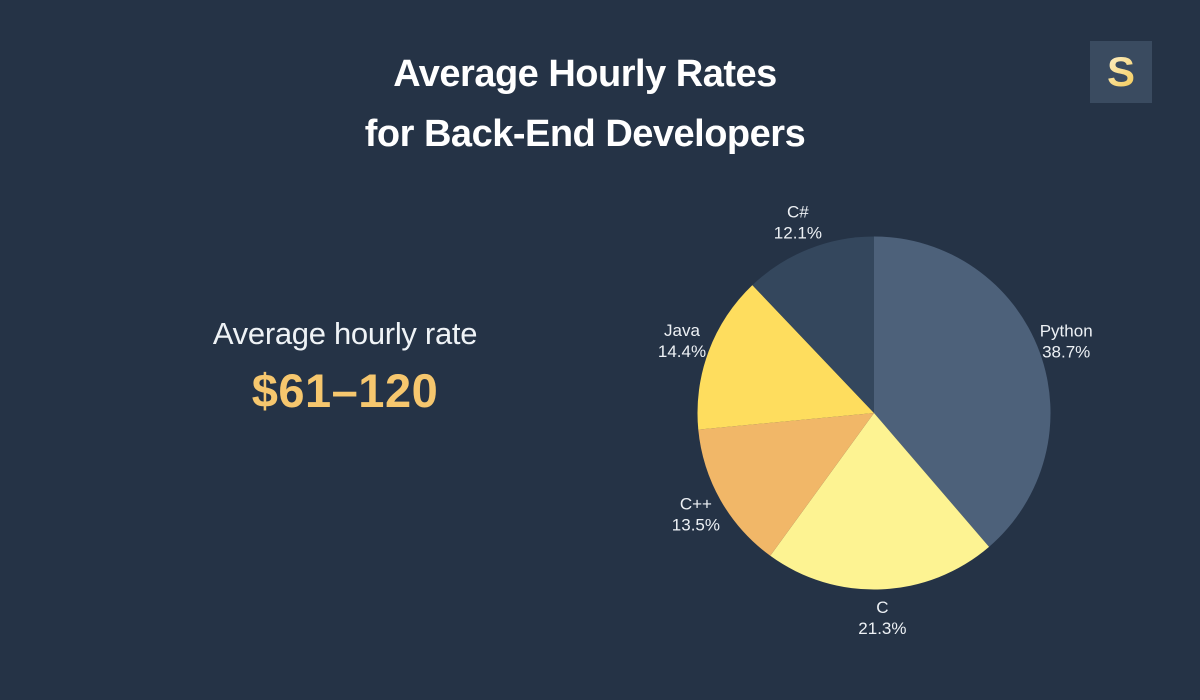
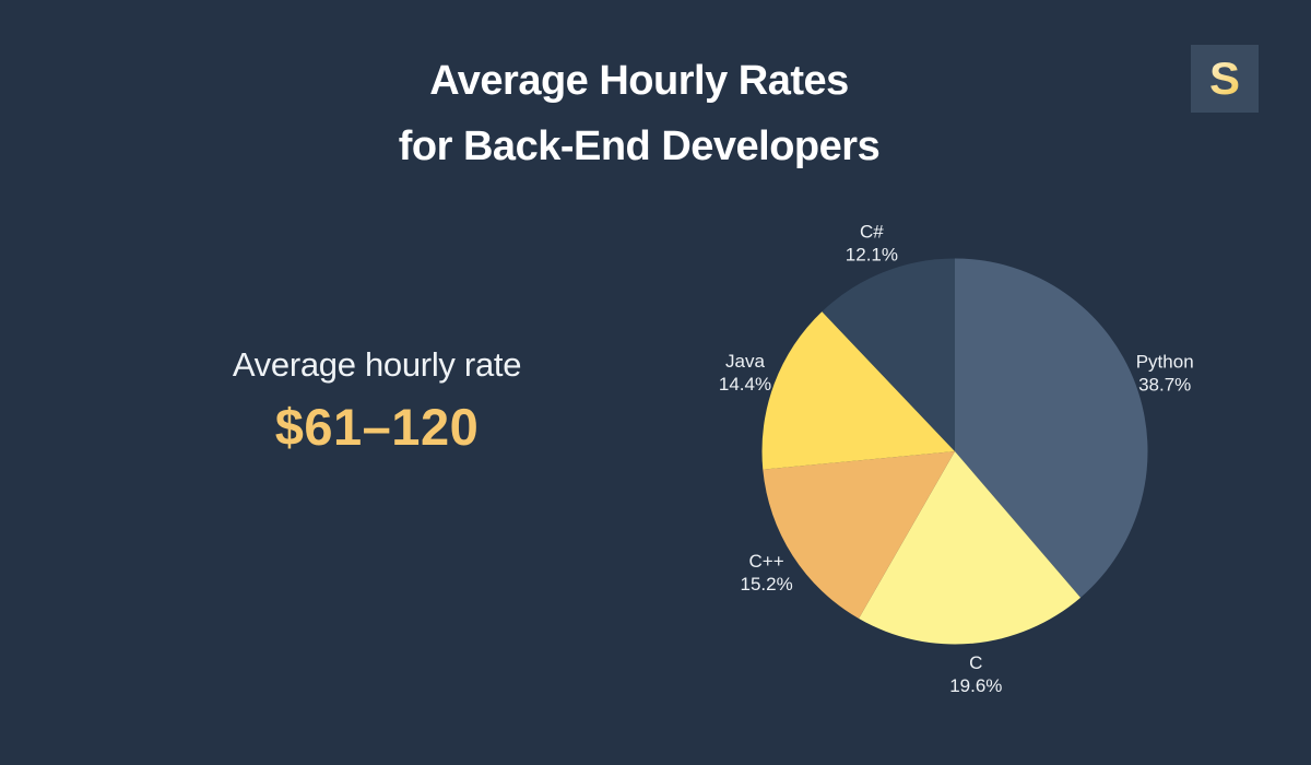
C: 21.3% -> 19.6%
C++: 13.5% -> 15.2%
